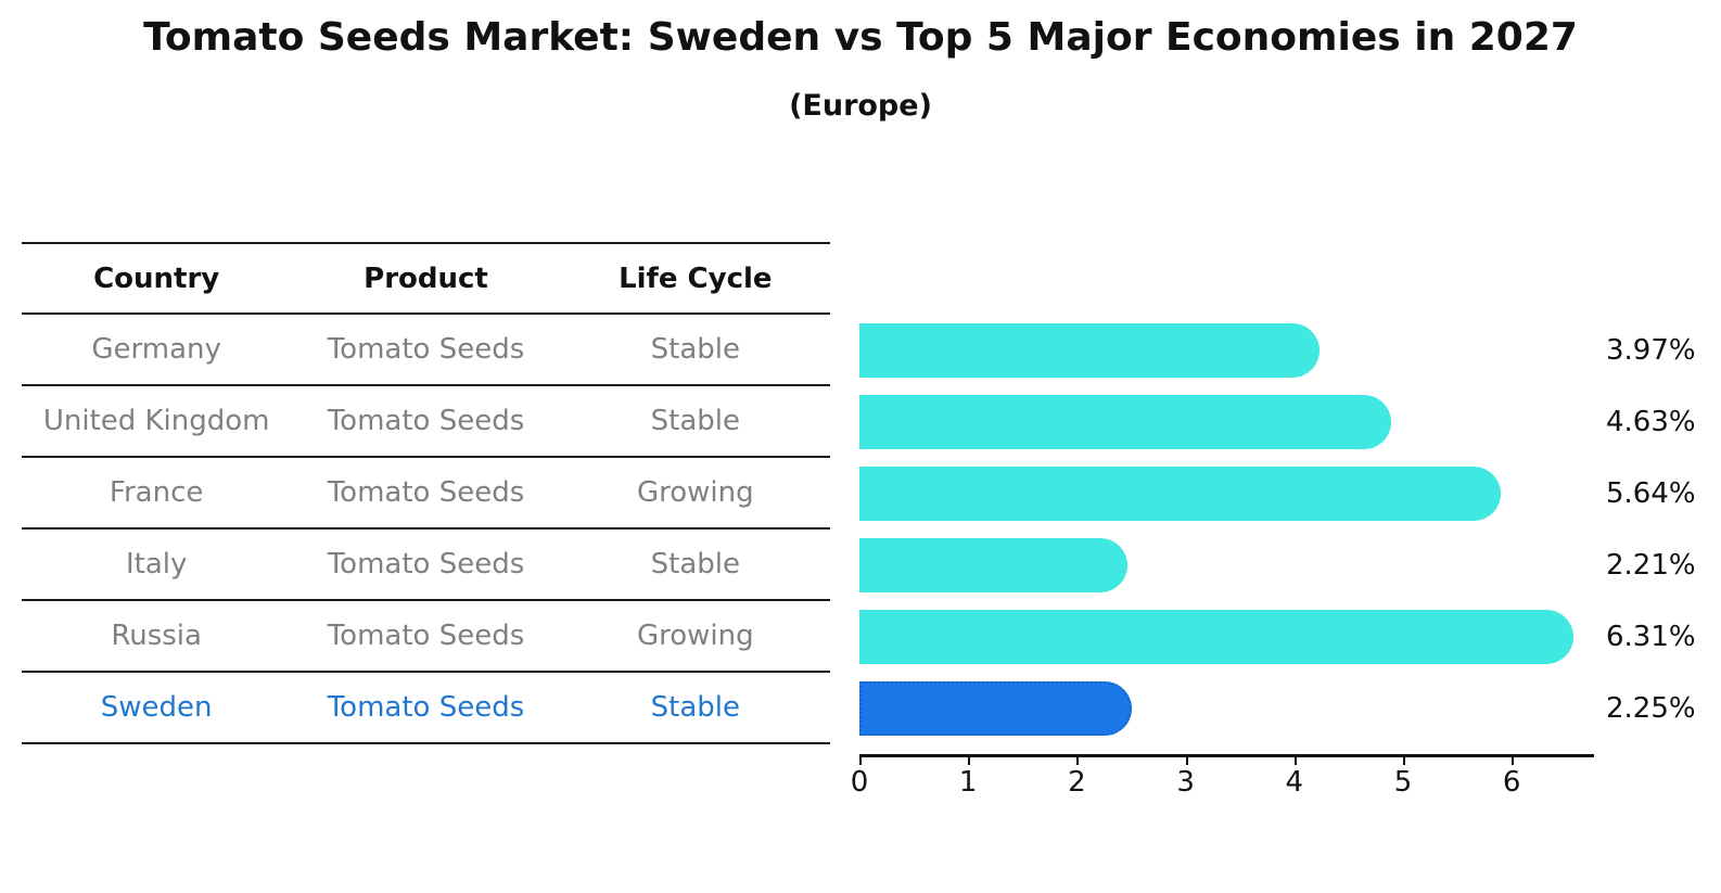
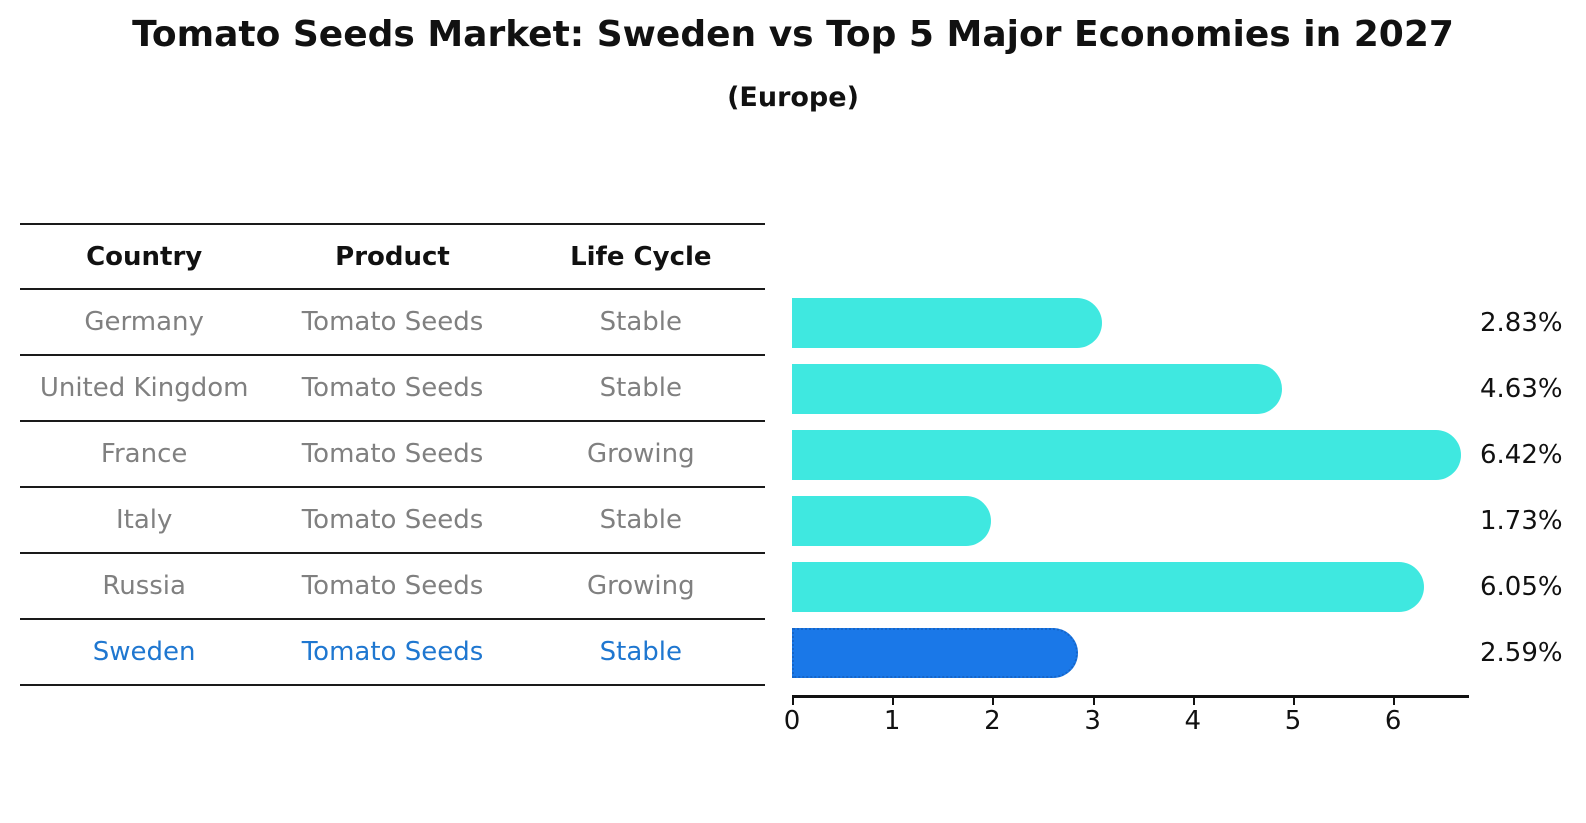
Germany: 3.97% -> 2.83%
France: 5.64% -> 6.42%
Italy: 2.21% -> 1.73%
Russia: 6.31% -> 6.05%
Sweden: 2.25% -> 2.59%
